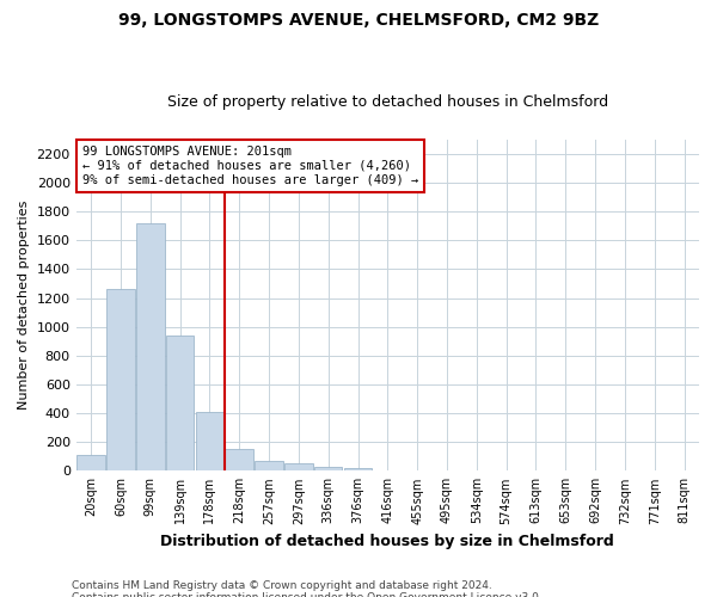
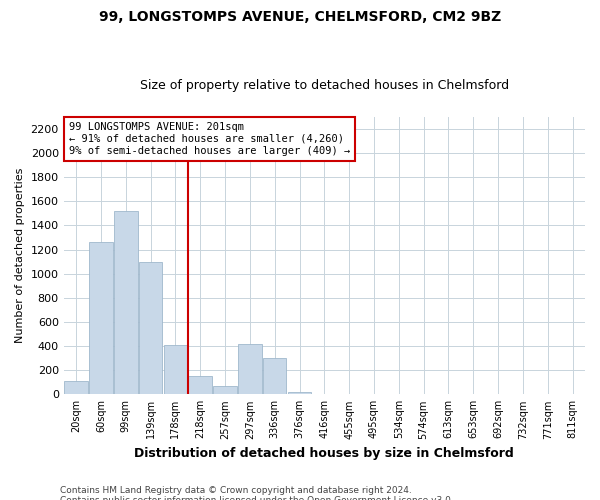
99sqm: 1720 -> 1520
139sqm: 940 -> 1100
297sqm: 60 -> 420
336sqm: 30 -> 300
